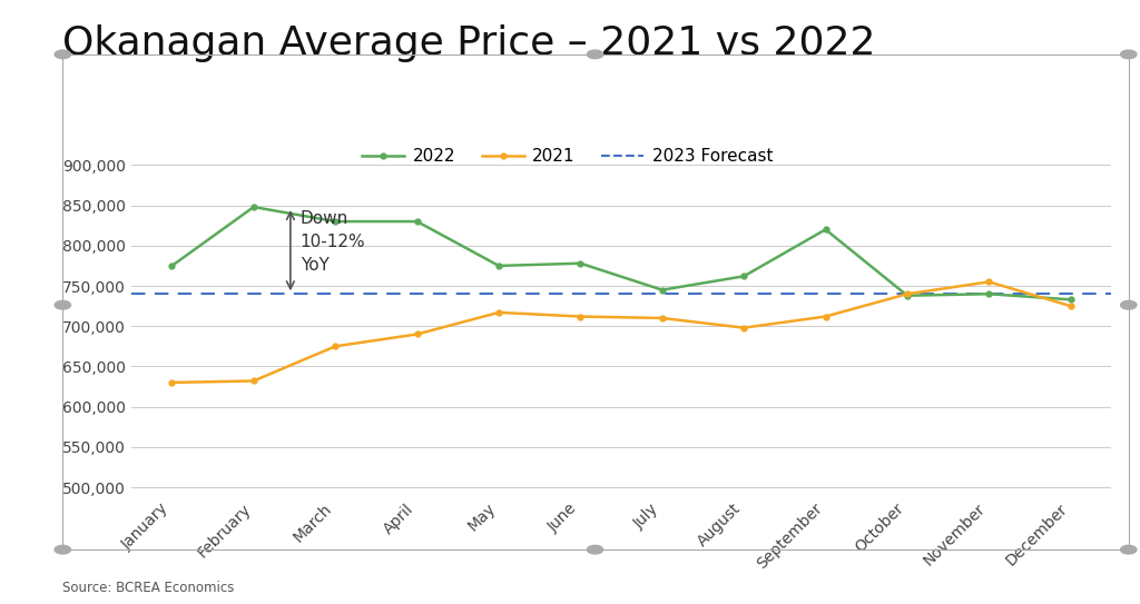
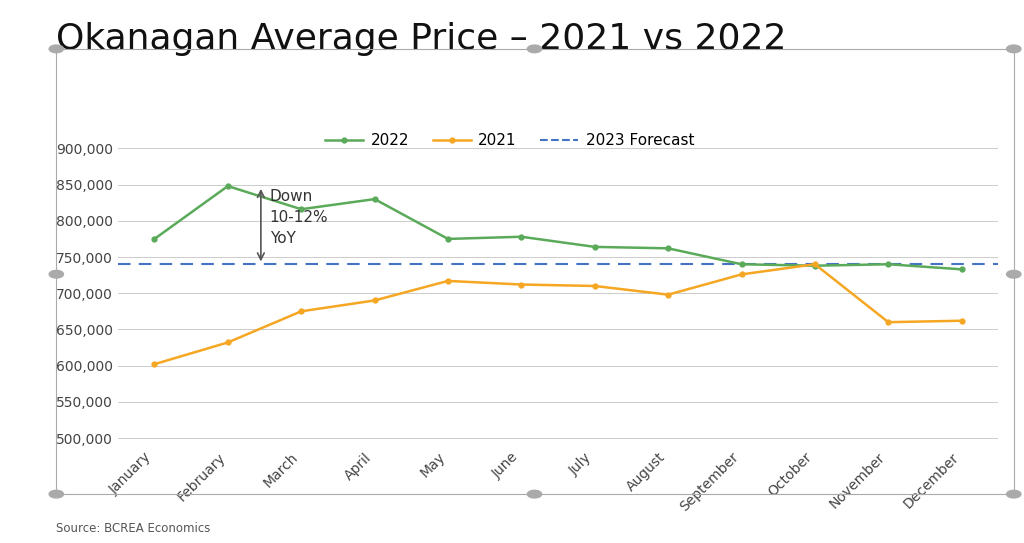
2021/January: 630,000 -> 602,000
2022/March: 830,000 -> 816,000
2022/July: 745,000 -> 764,000
2022/September: 820,000 -> 740,000
2021/September: 712,000 -> 726,000
2021/November: 755,000 -> 660,000
2021/December: 725,000 -> 662,000
